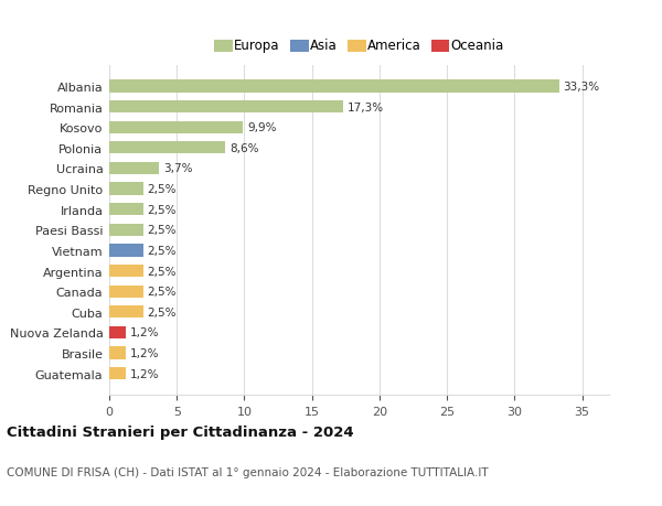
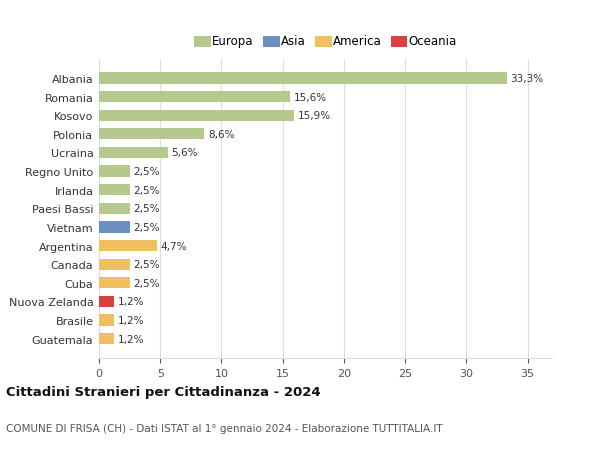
Romania: 17,3% -> 15,6%
Kosovo: 9,9% -> 15,9%
Ucraina: 3,7% -> 5,6%
Argentina: 2,5% -> 4,7%
